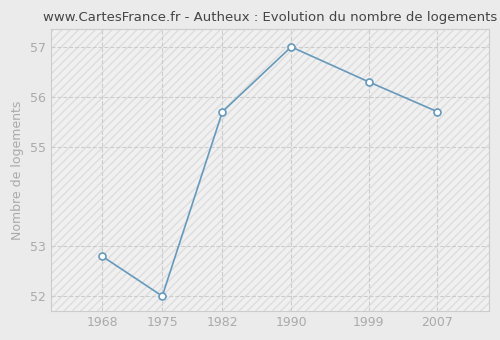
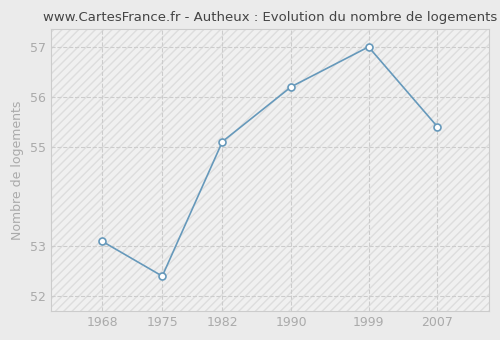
1968: 52.8 -> 53.1
1975: 52.0 -> 52.4
1982: 55.7 -> 55.1
1990: 57.0 -> 56.2
1999: 56.3 -> 57.0
2007: 55.7 -> 55.4
